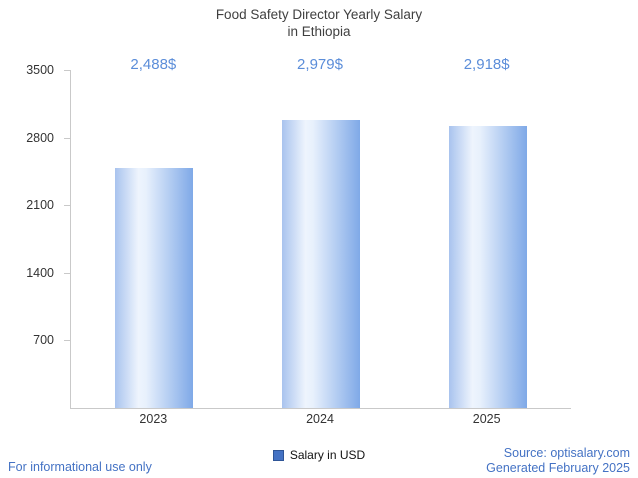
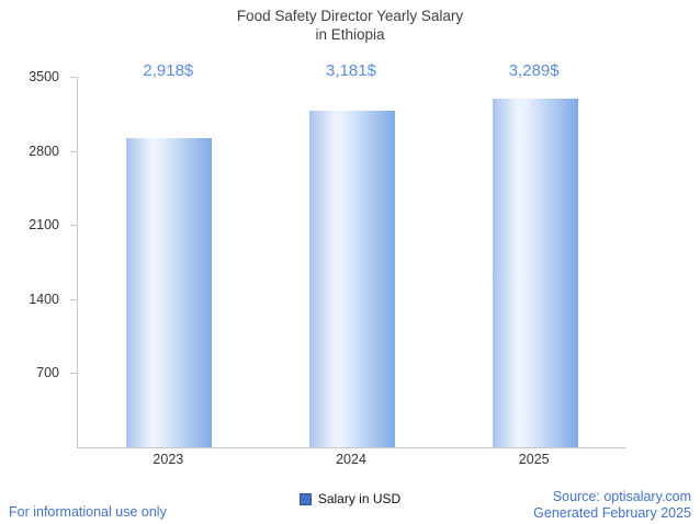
2023: 2,488 -> 2,918
2024: 2,979 -> 3,181
2025: 2,918 -> 3,289
